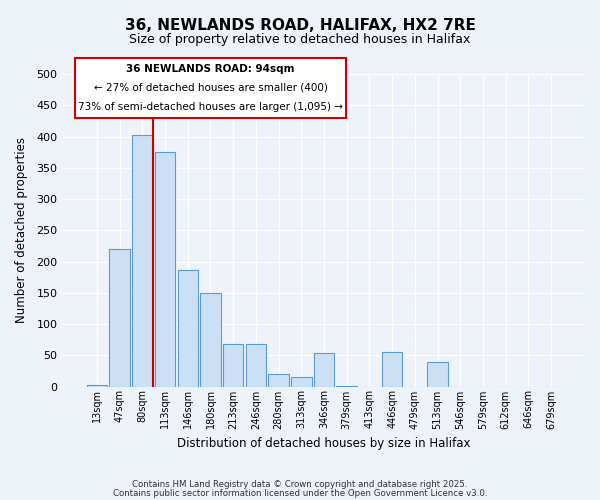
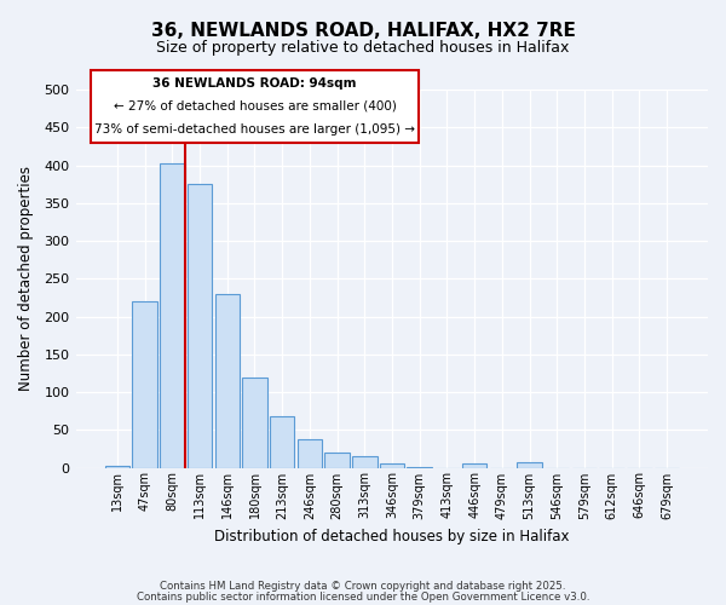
146sqm: 186 -> 230
180sqm: 150 -> 120
246sqm: 68 -> 38
346sqm: 54 -> 5
446sqm: 56 -> 5
513sqm: 40 -> 7
